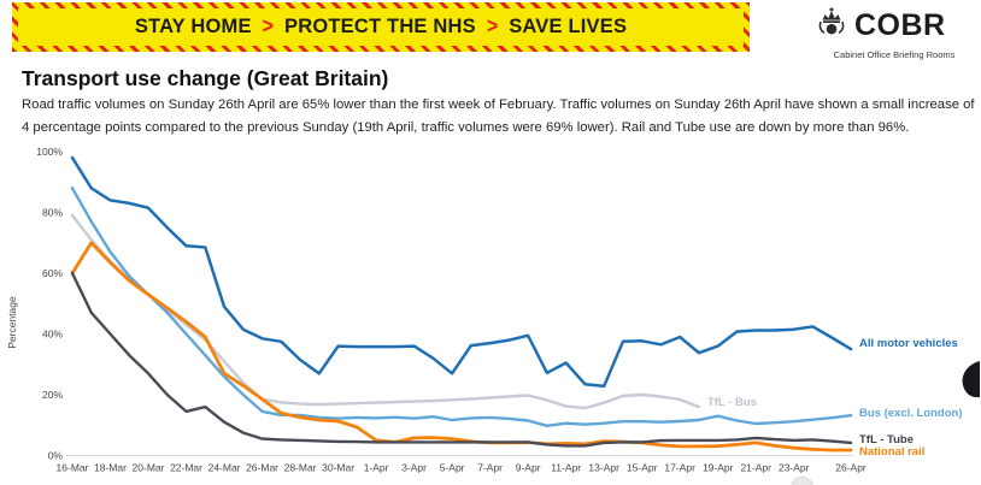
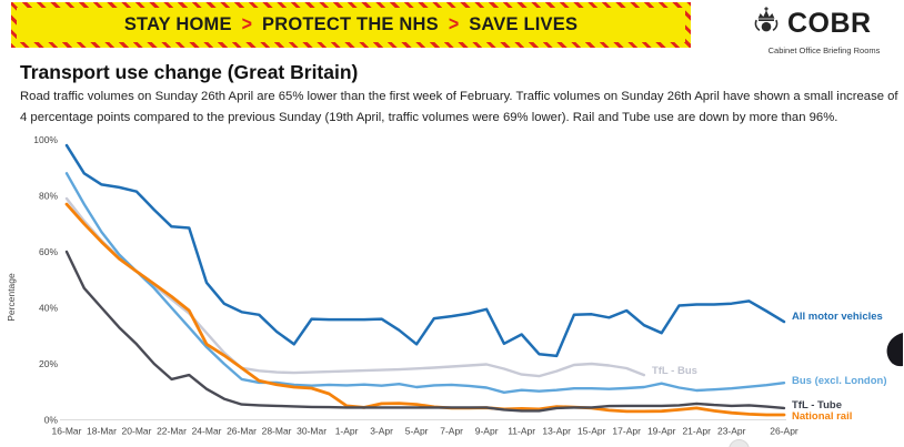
National rail/16-Mar: 60% -> 77%
All motor vehicles/19-Apr: 36% -> 31%
